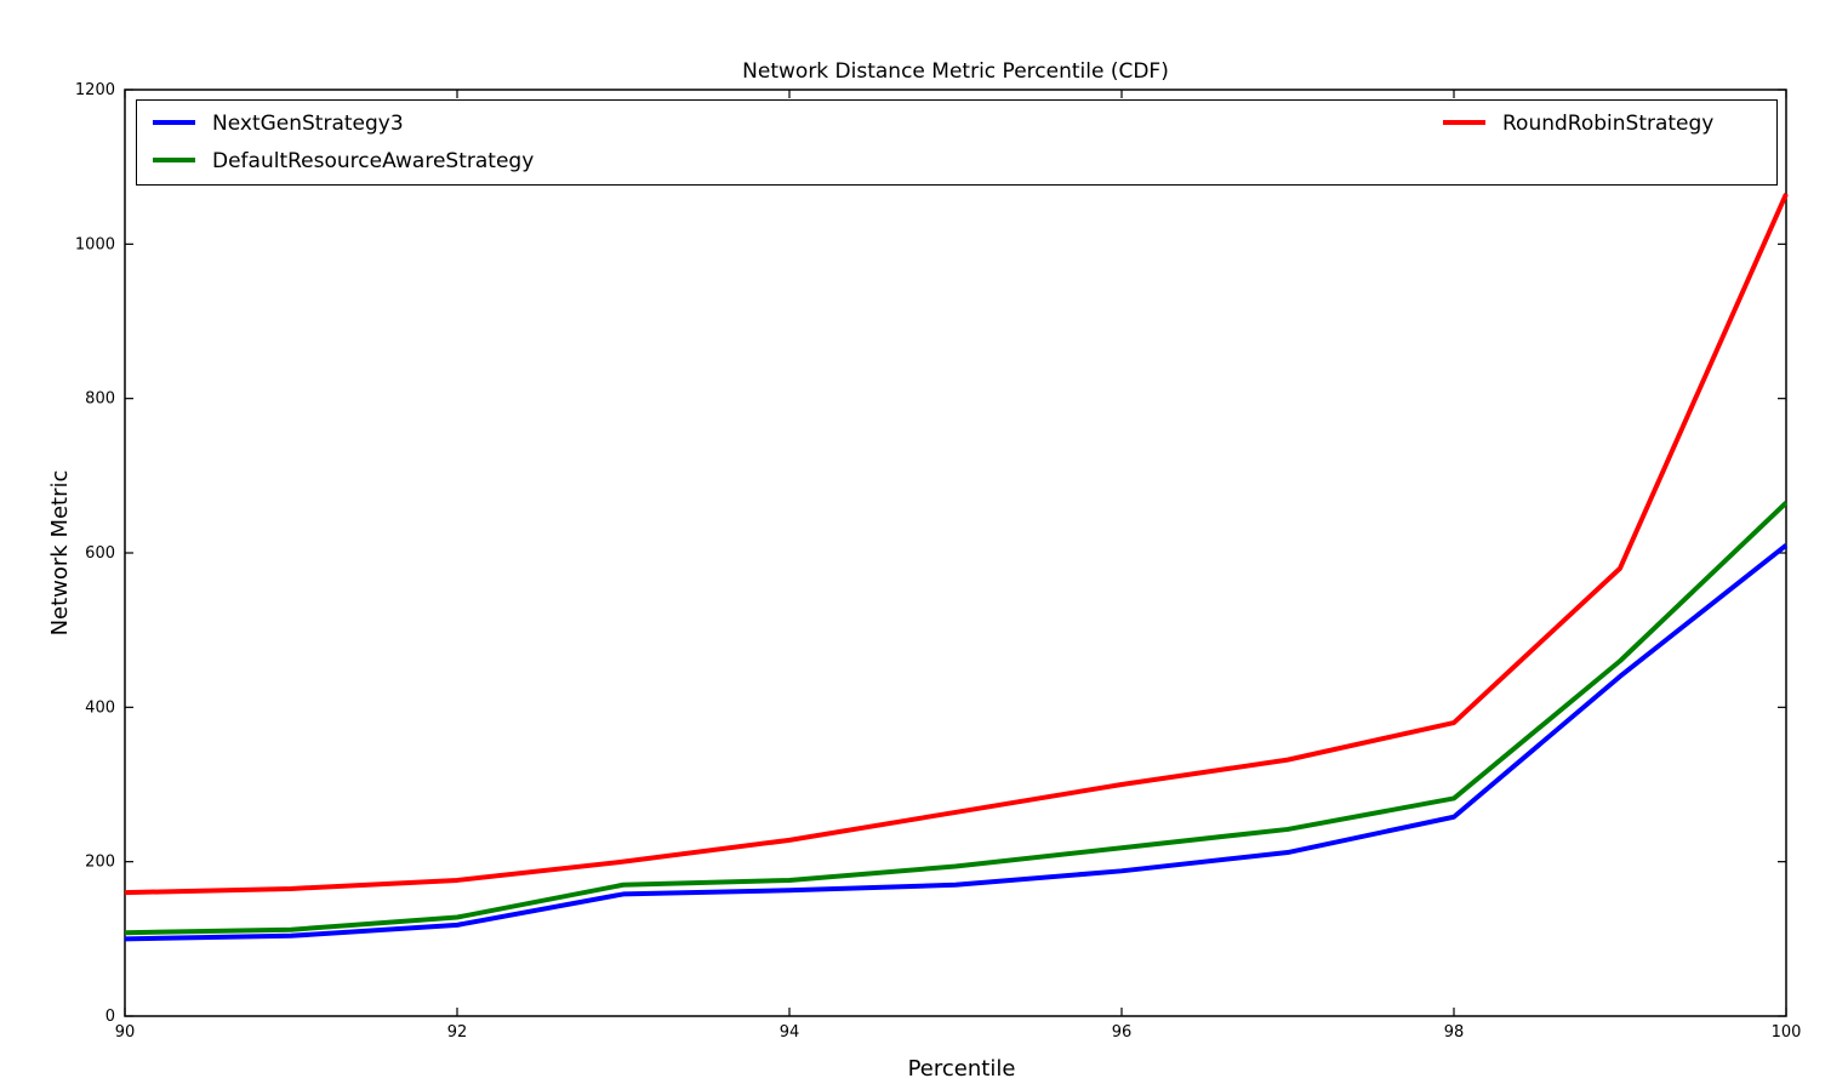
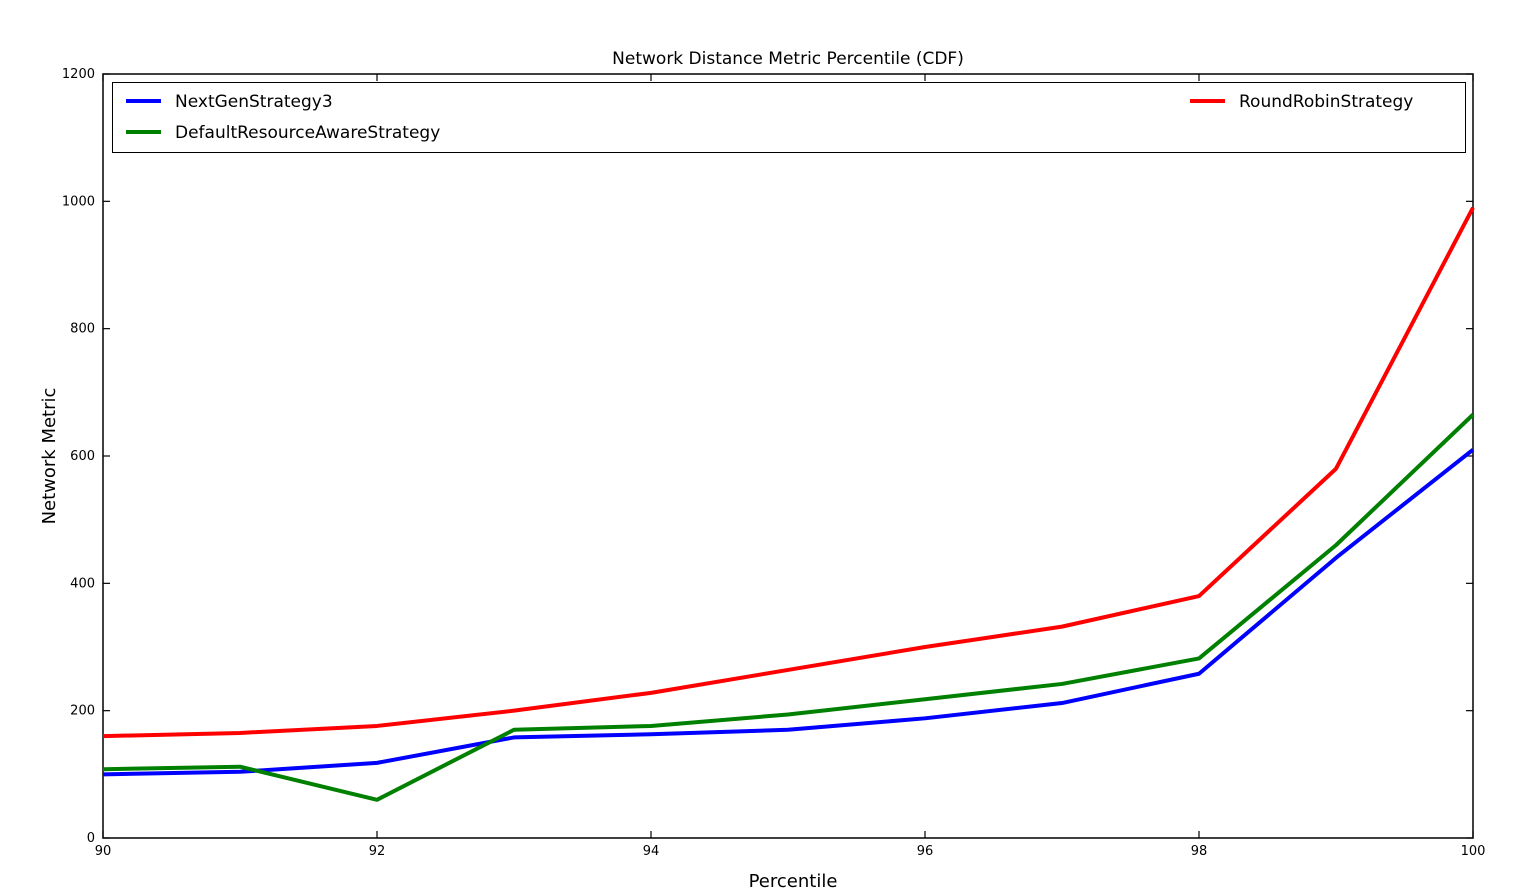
DefaultResourceAwareStrategy/92: 130 -> 60
RoundRobinStrategy/100: 1060 -> 990
